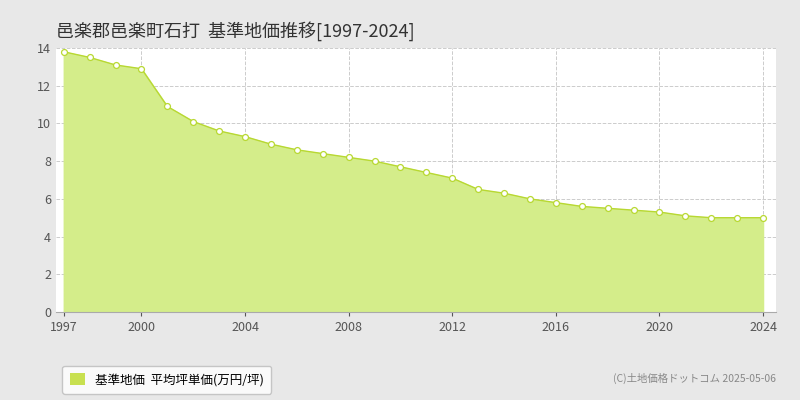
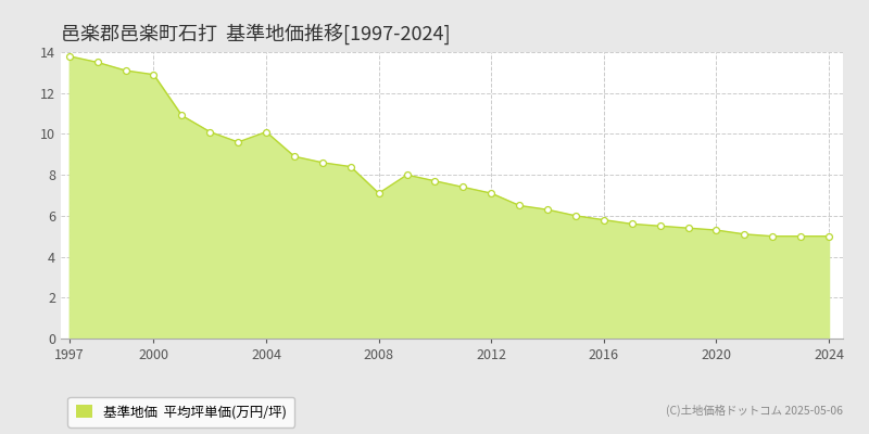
2004: 9.3 -> 10.1
2008: 8.2 -> 7.1
